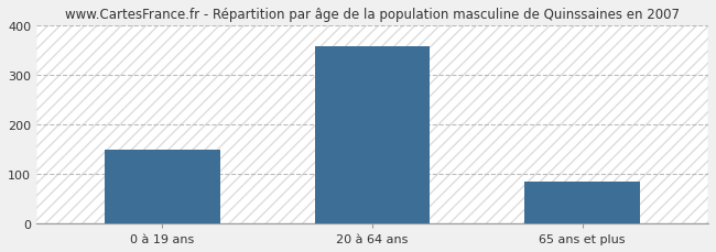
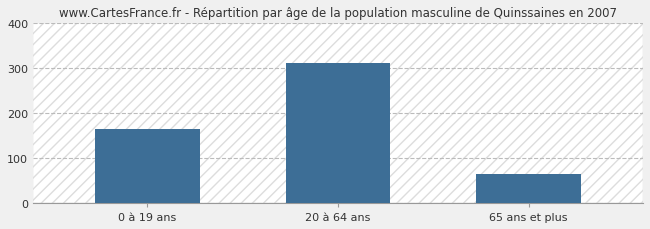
0 à 19 ans: 148 -> 165
20 à 64 ans: 357 -> 310
65 ans et plus: 85 -> 65
